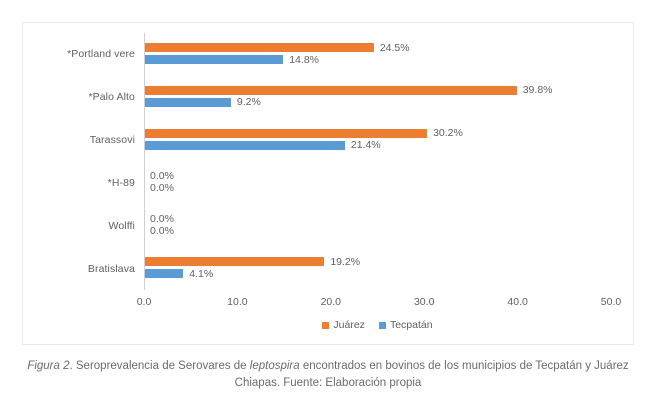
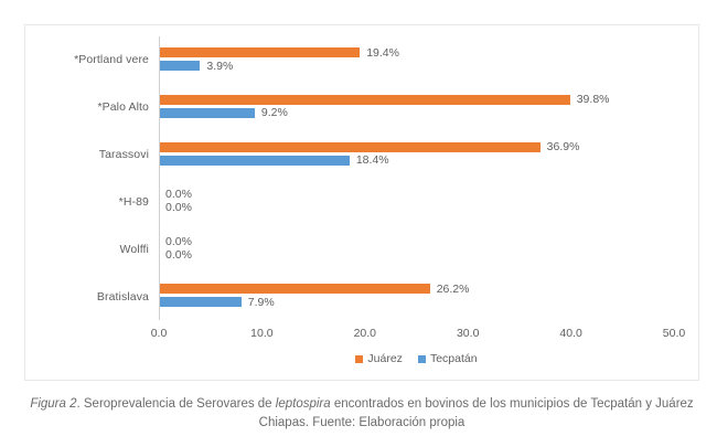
Juárez/*Portland vere: 24.5% -> 19.4%
Tecpatán/*Portland vere: 14.8% -> 3.9%
Juárez/Tarassovi: 30.2% -> 36.9%
Tecpatán/Tarassovi: 21.4% -> 18.4%
Juárez/Bratislava: 19.2% -> 26.2%
Tecpatán/Bratislava: 4.1% -> 7.9%
